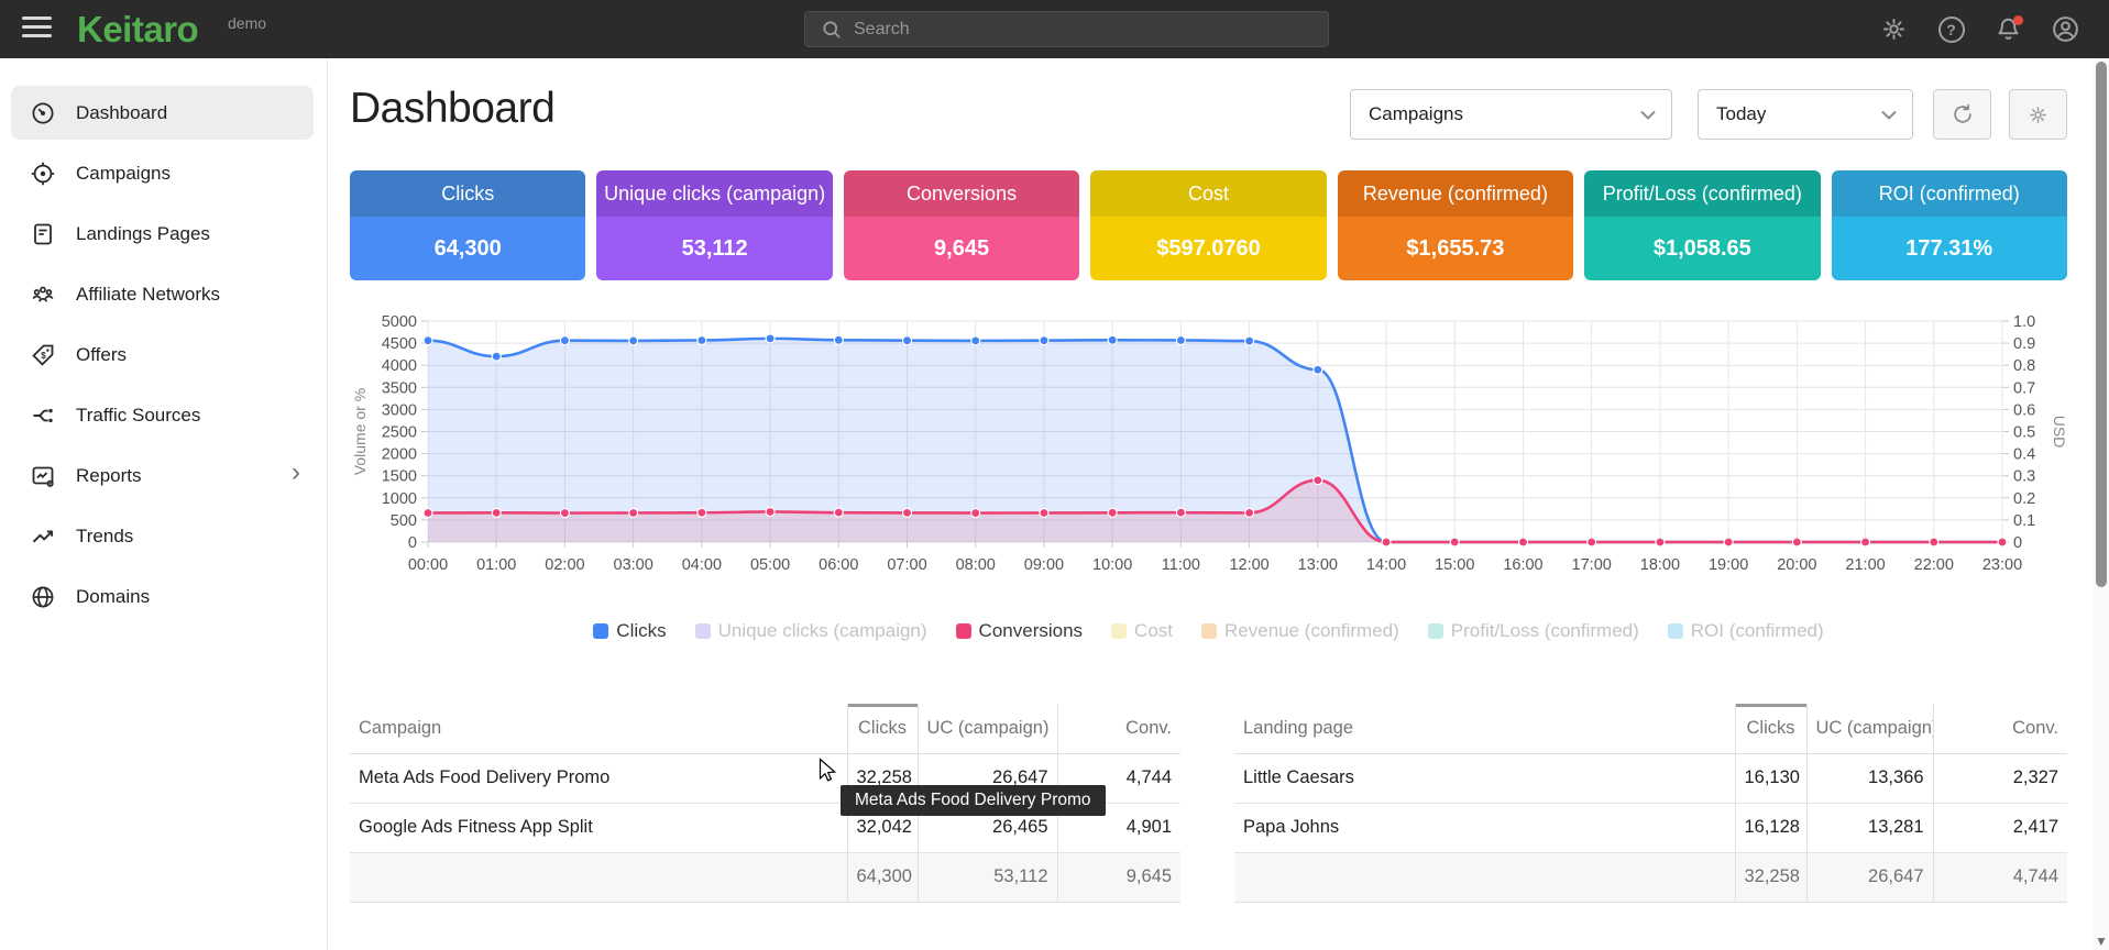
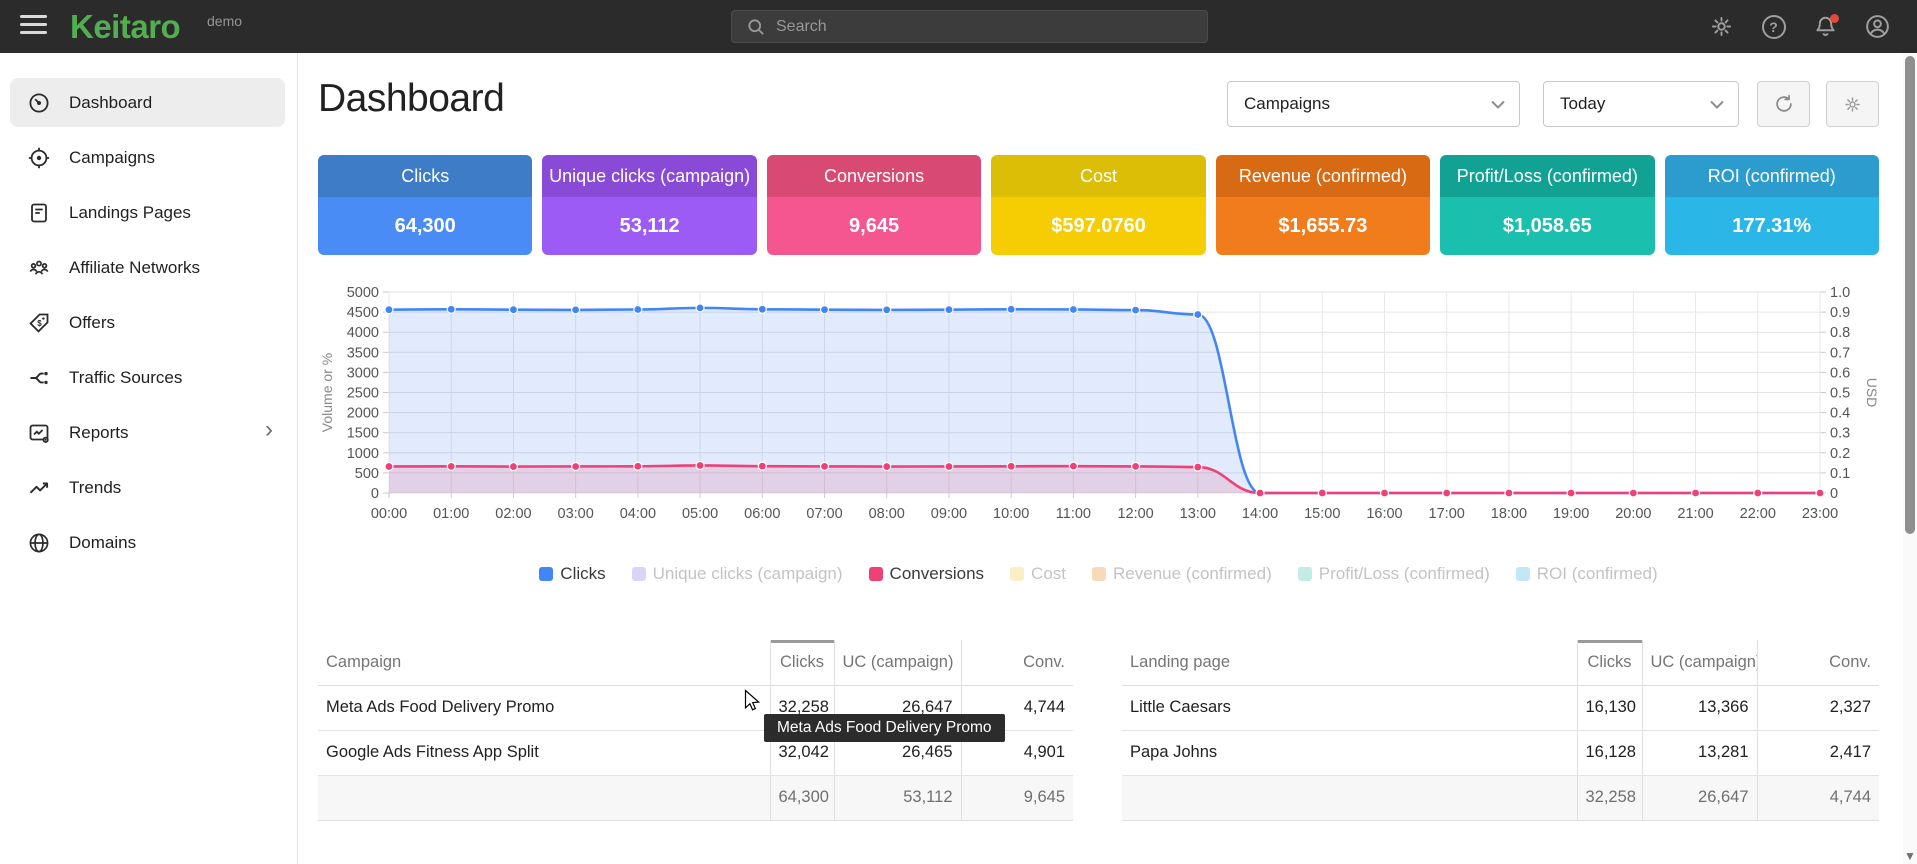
Clicks/01:00: 4200 -> 4600
Clicks/13:00: 3900 -> 4400
Conversions/13:00: 1400 -> 600
